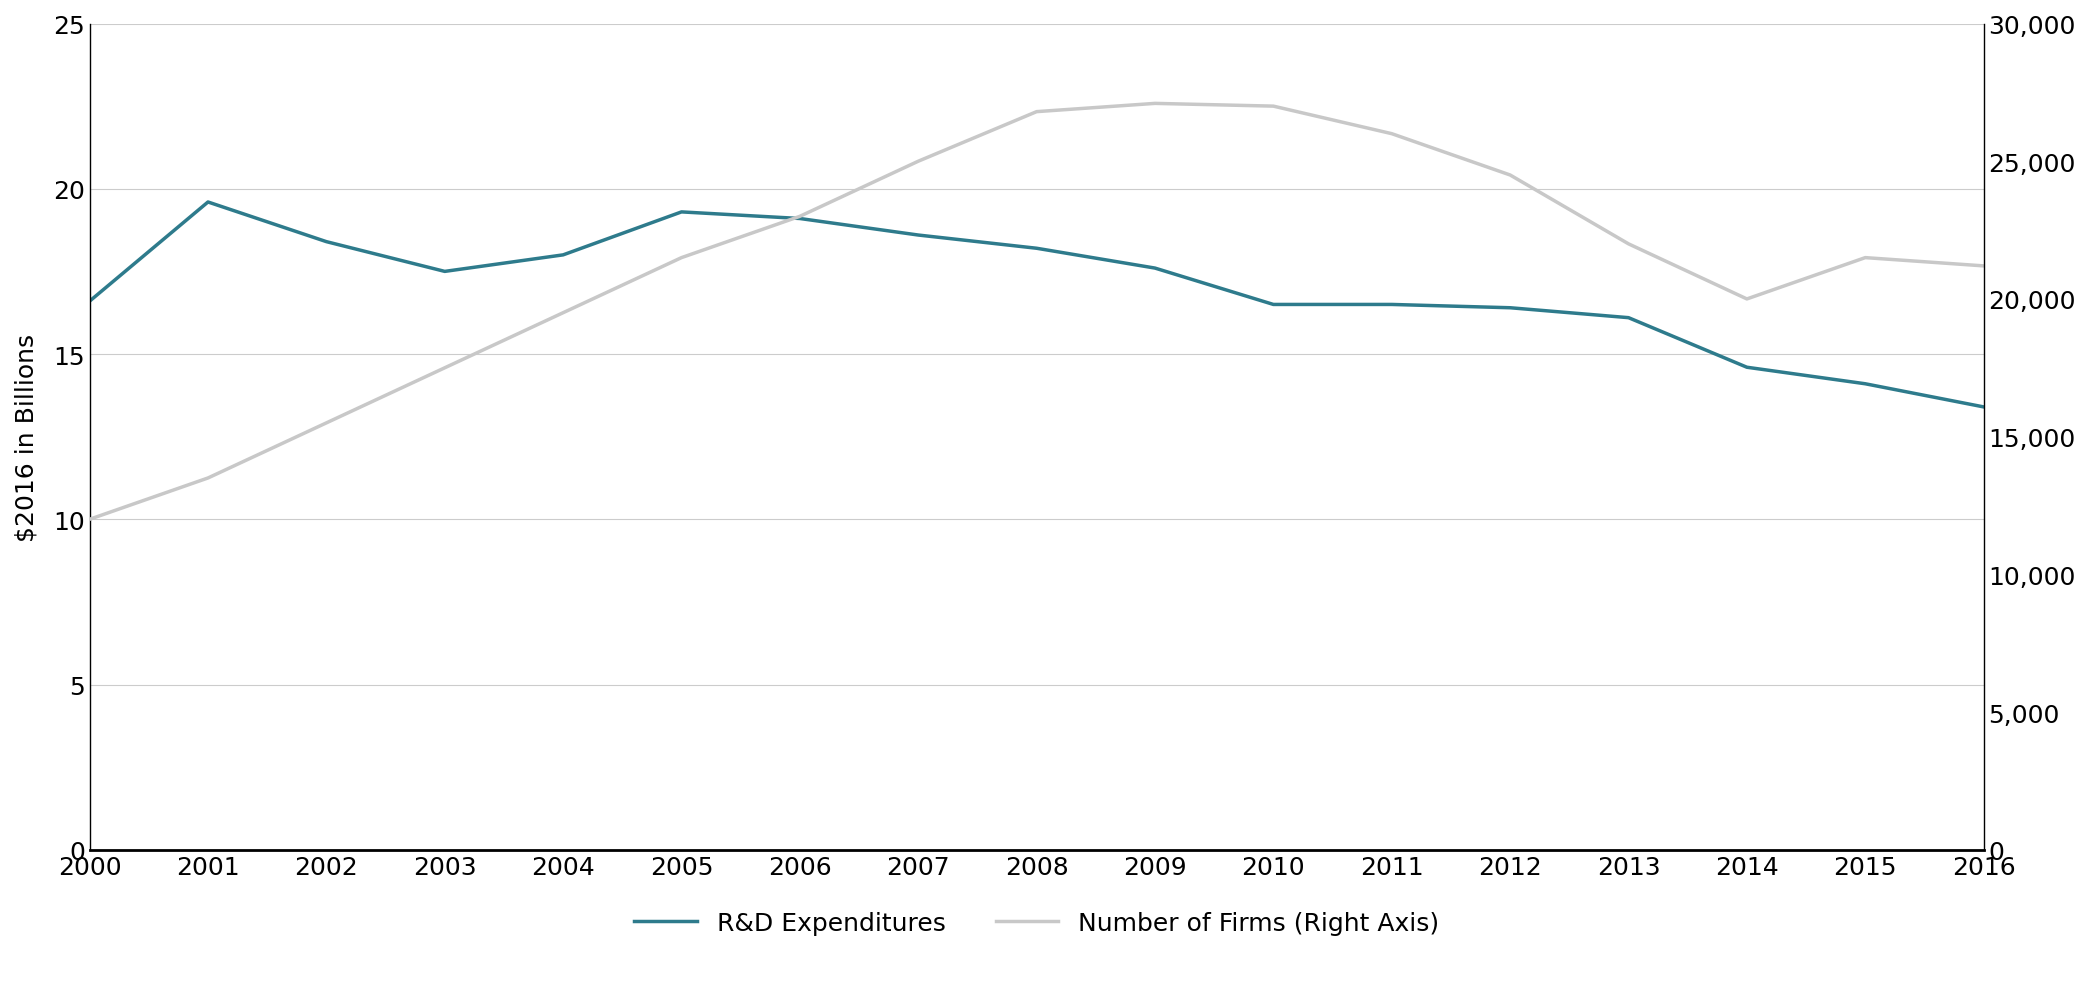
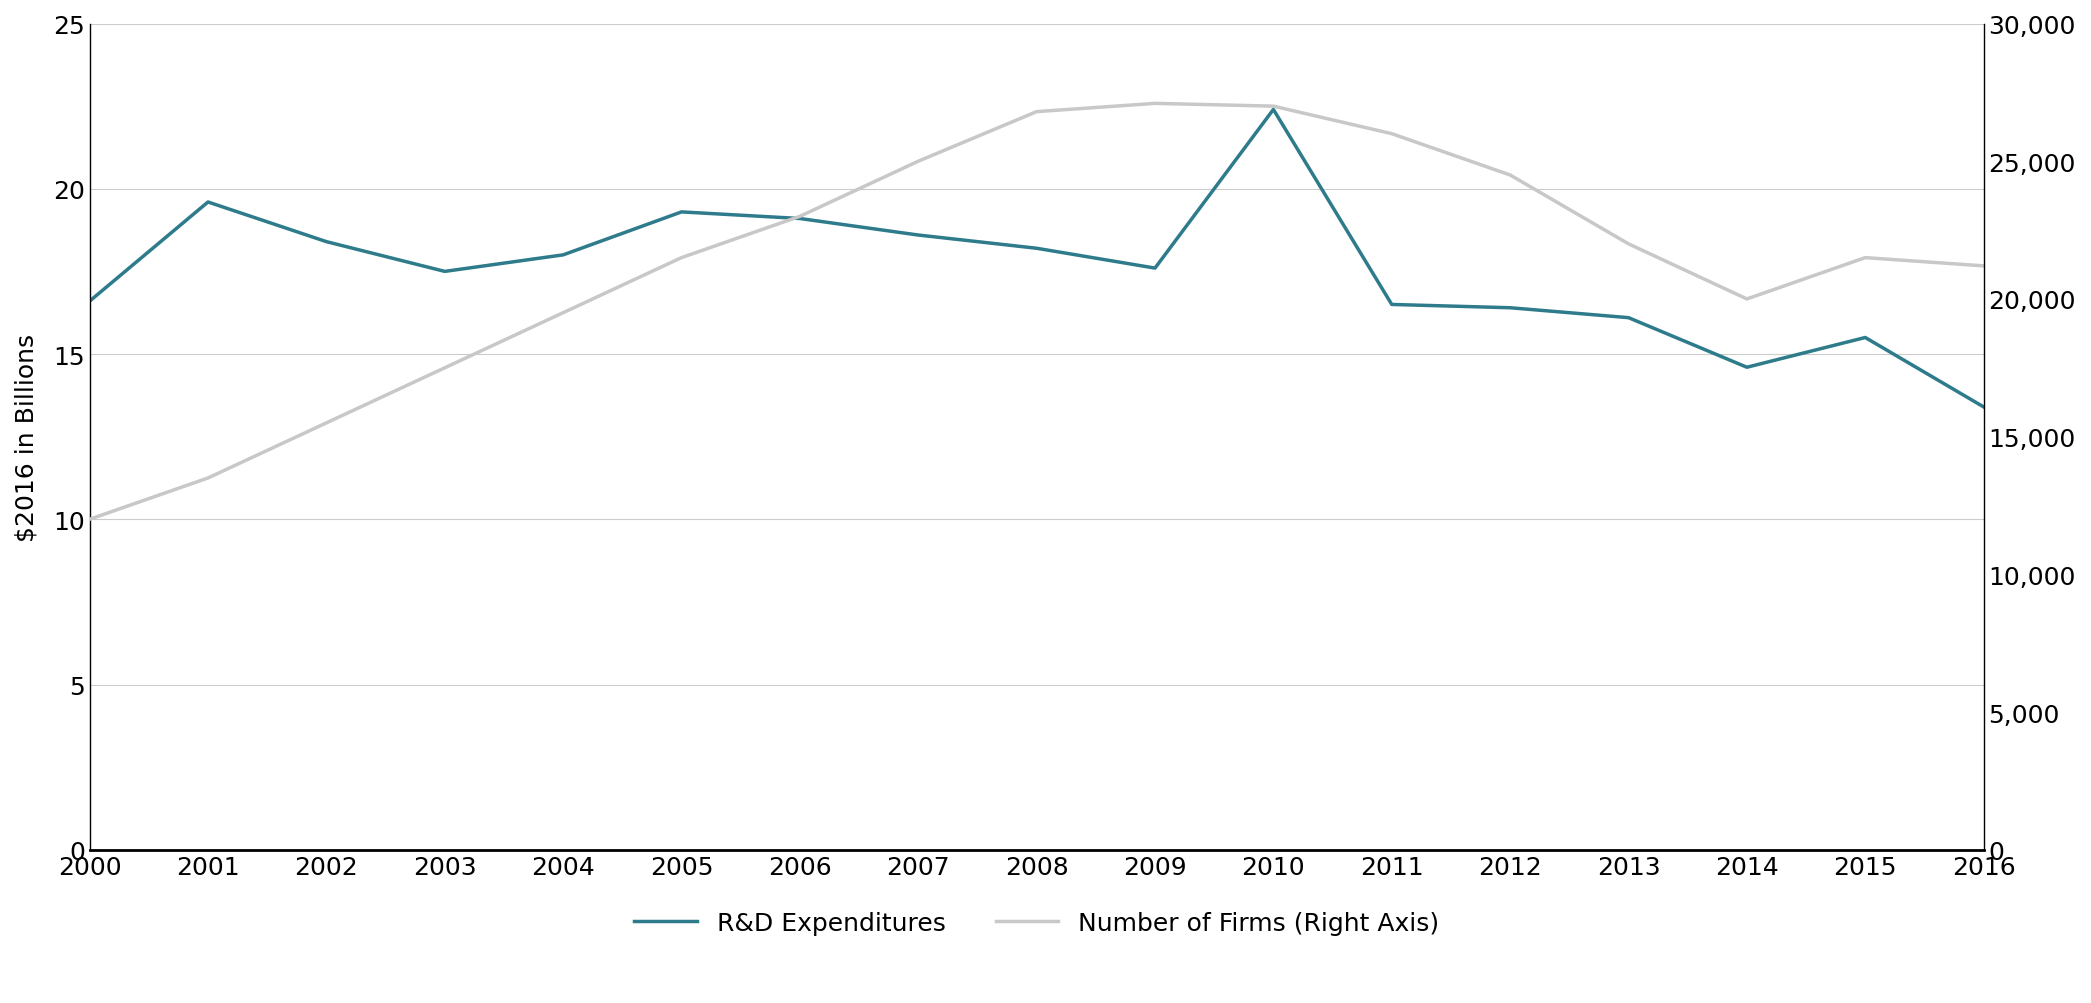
R&D Expenditures/2010: 16.5 -> 22.4
R&D Expenditures/2015: 14.1 -> 15.5
